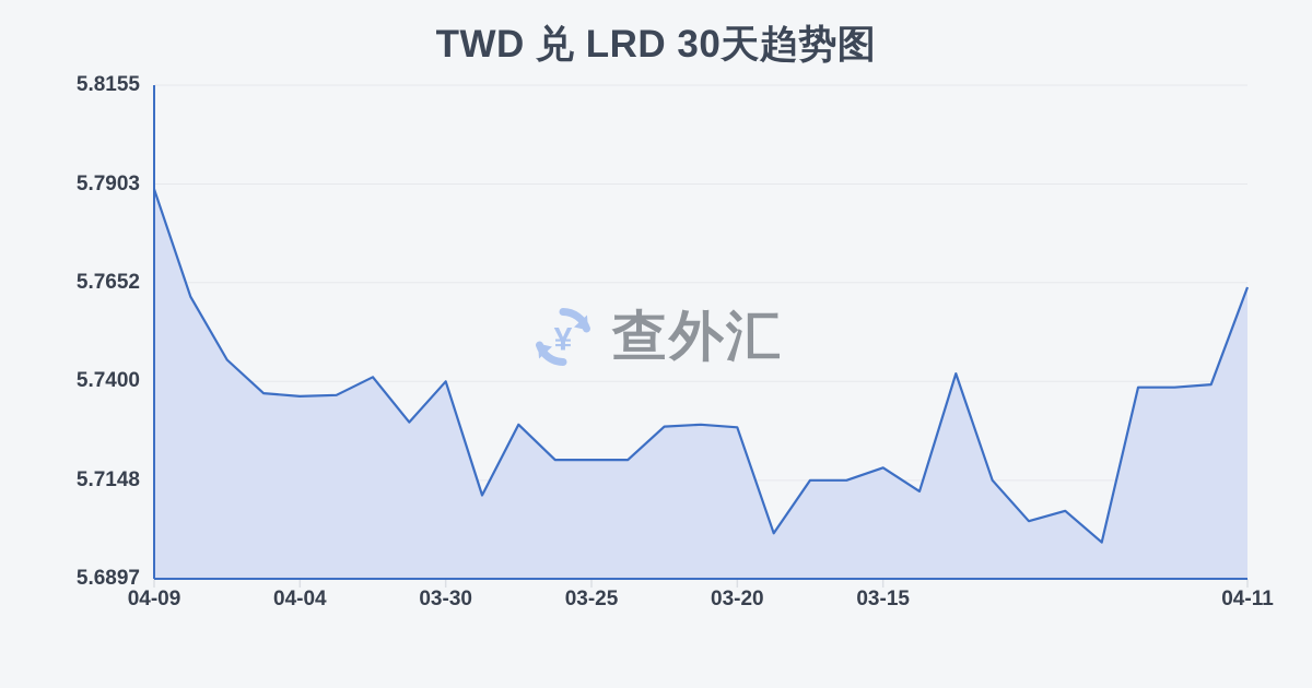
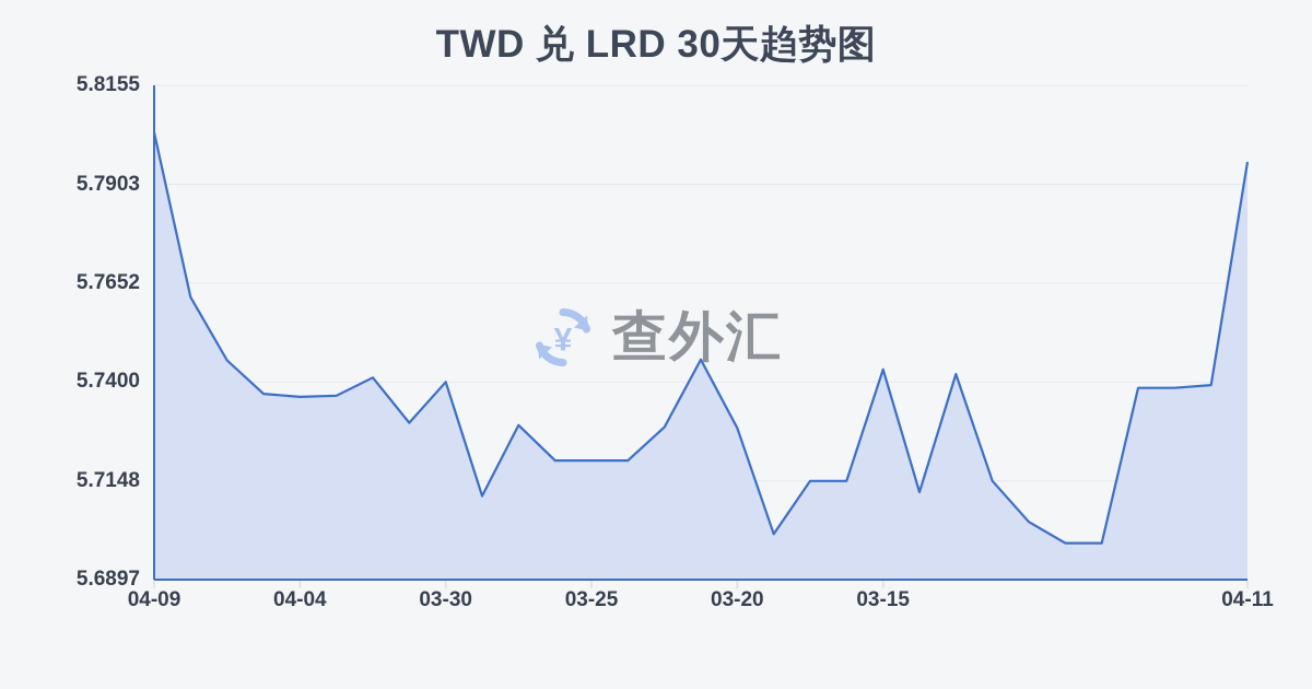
04-09: 5.789 -> 5.803
03-25: 5.729 -> 5.746
03-20: 5.718 -> 5.743
03-15: 5.707 -> 5.699
04-11: 5.764 -> 5.796
